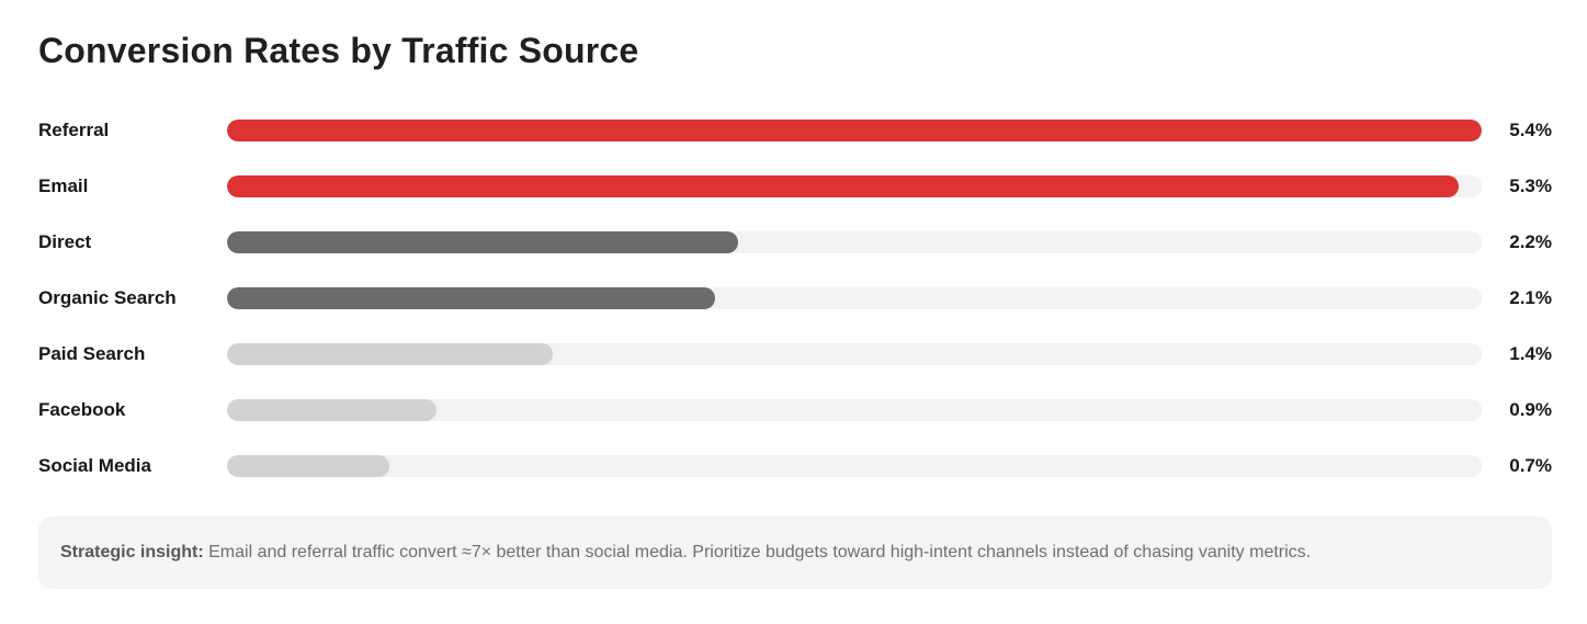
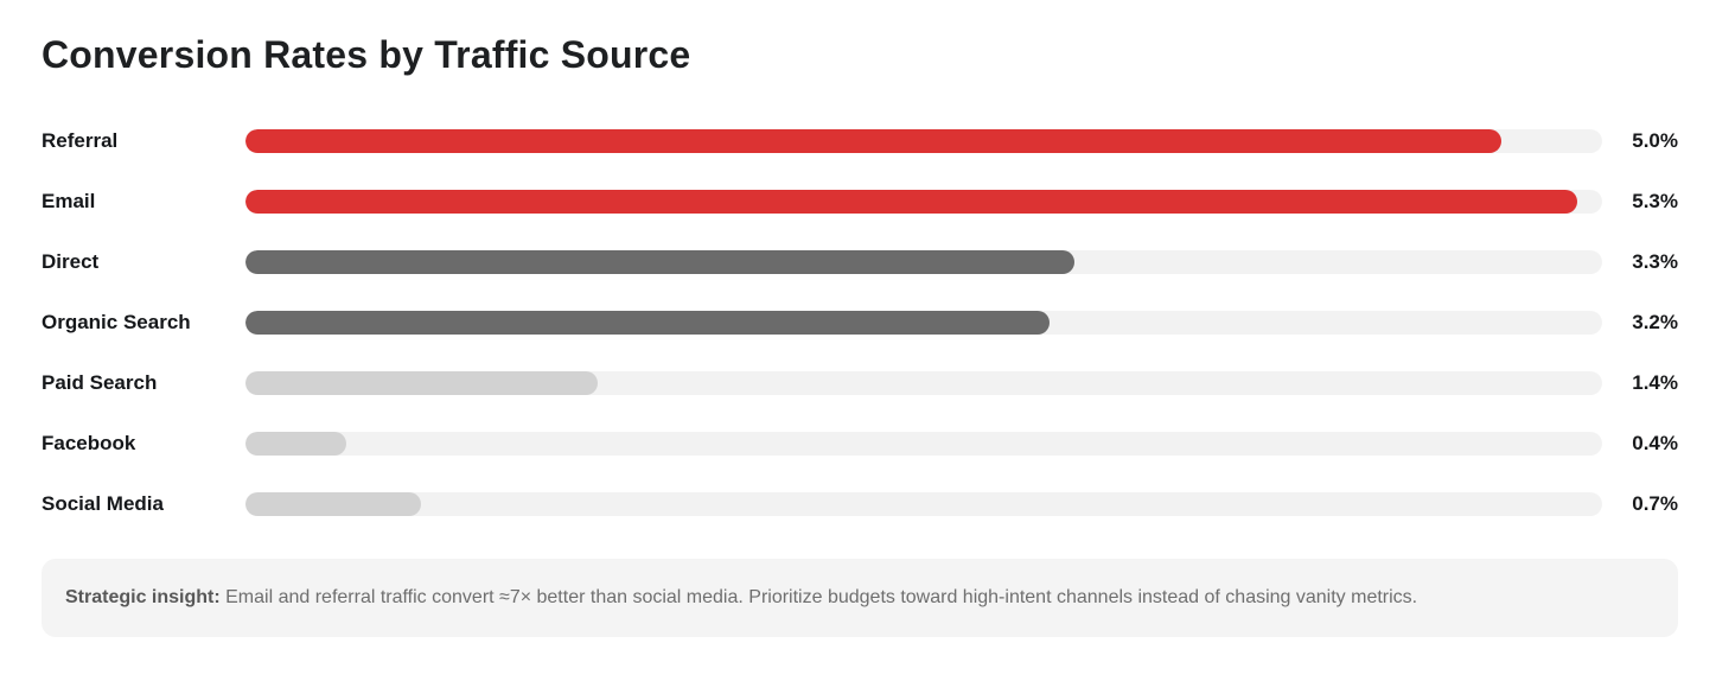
Referral: 5.4% -> 5.0%
Direct: 2.2% -> 3.3%
Organic Search: 2.1% -> 3.2%
Facebook: 0.9% -> 0.4%
